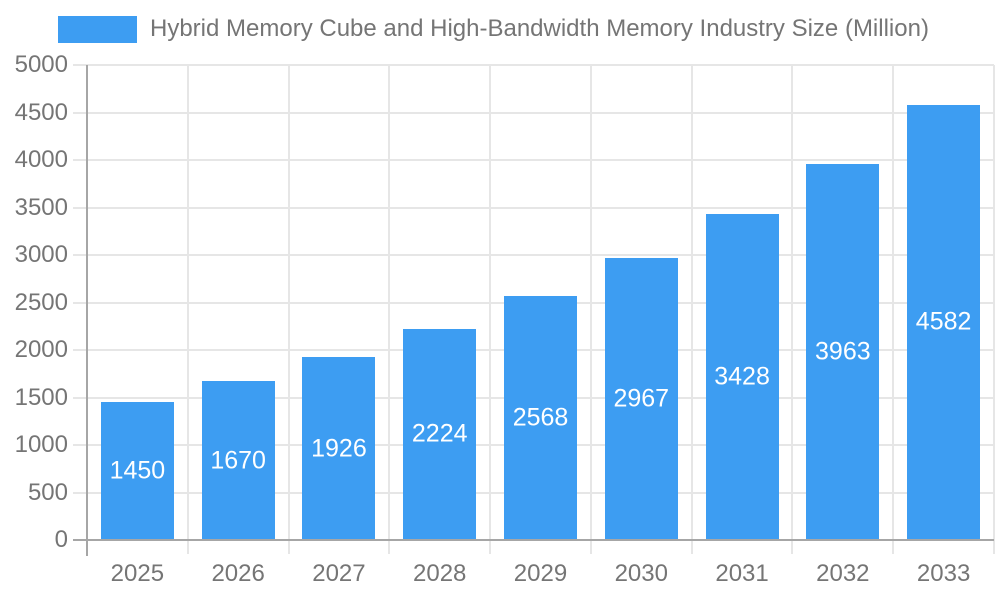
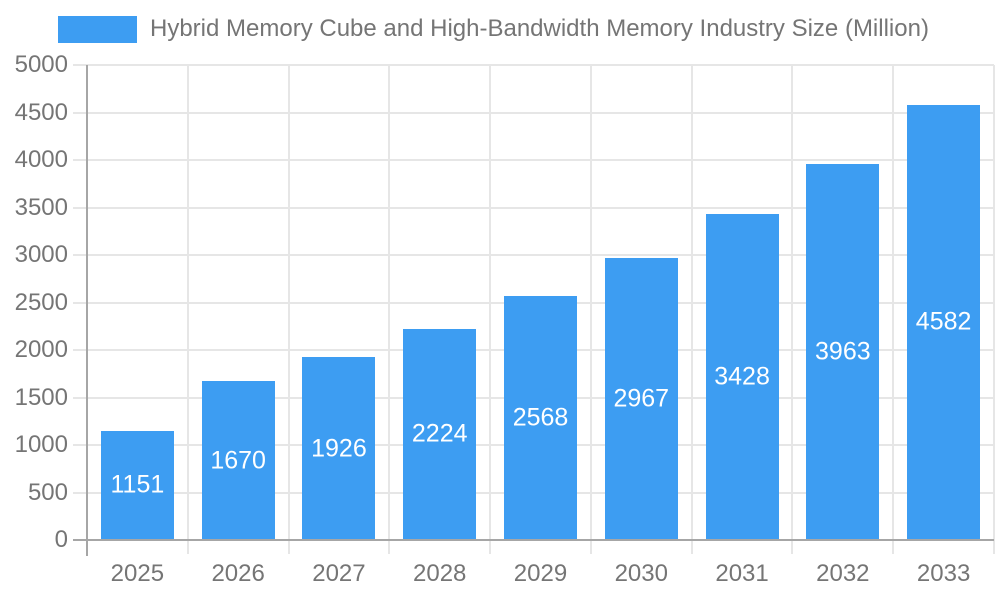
2025: 1450 -> 1151
